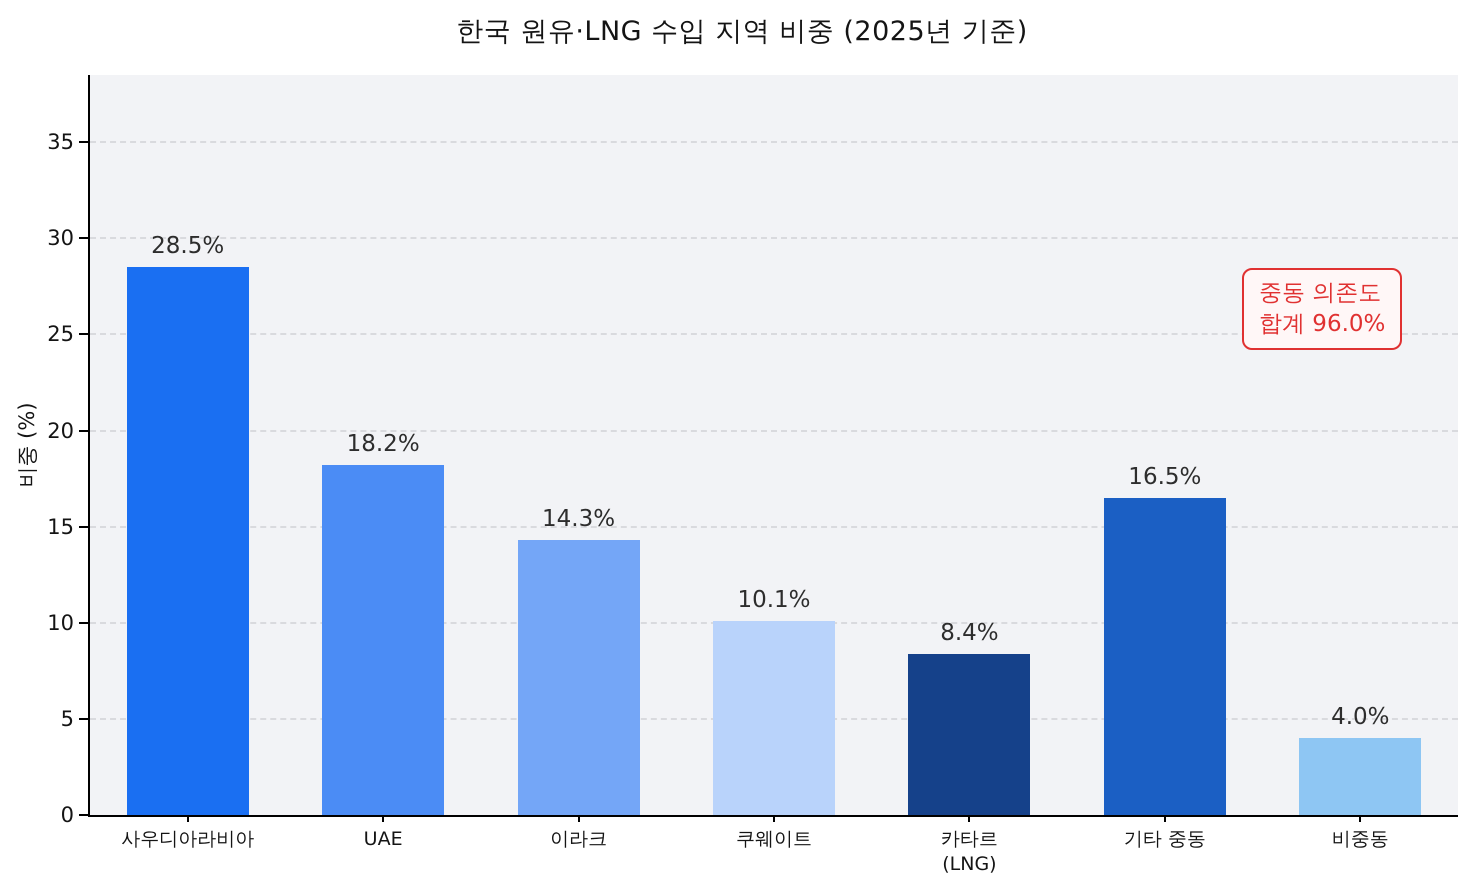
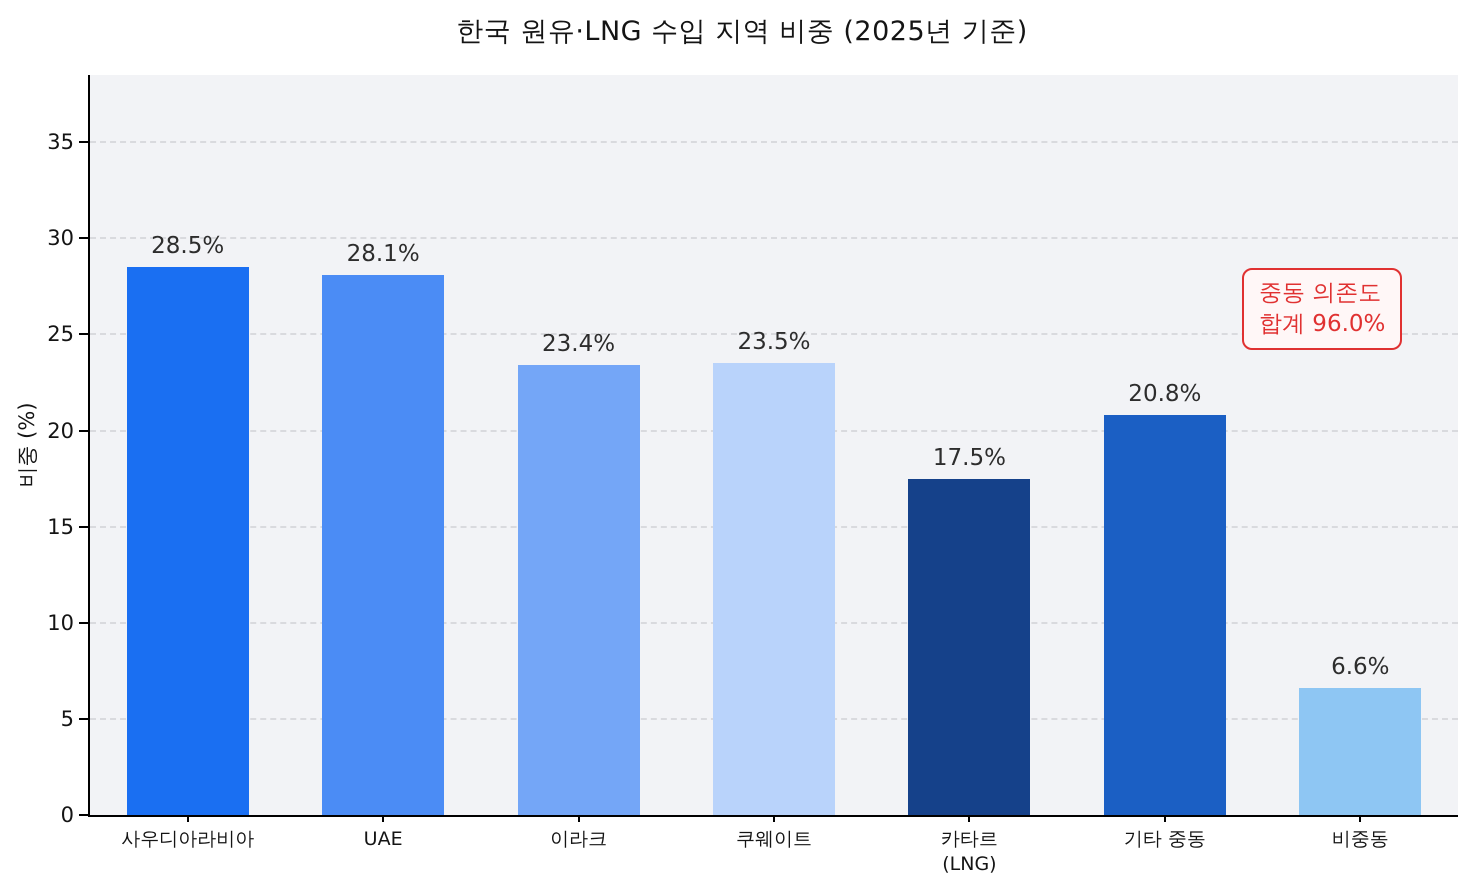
UAE: 18.2% -> 28.1%
이라크: 14.3% -> 23.4%
쿠웨이트: 10.1% -> 23.5%
카타르 (LNG): 8.4% -> 17.5%
기타 중동: 16.5% -> 20.8%
비중동: 4.0% -> 6.6%
